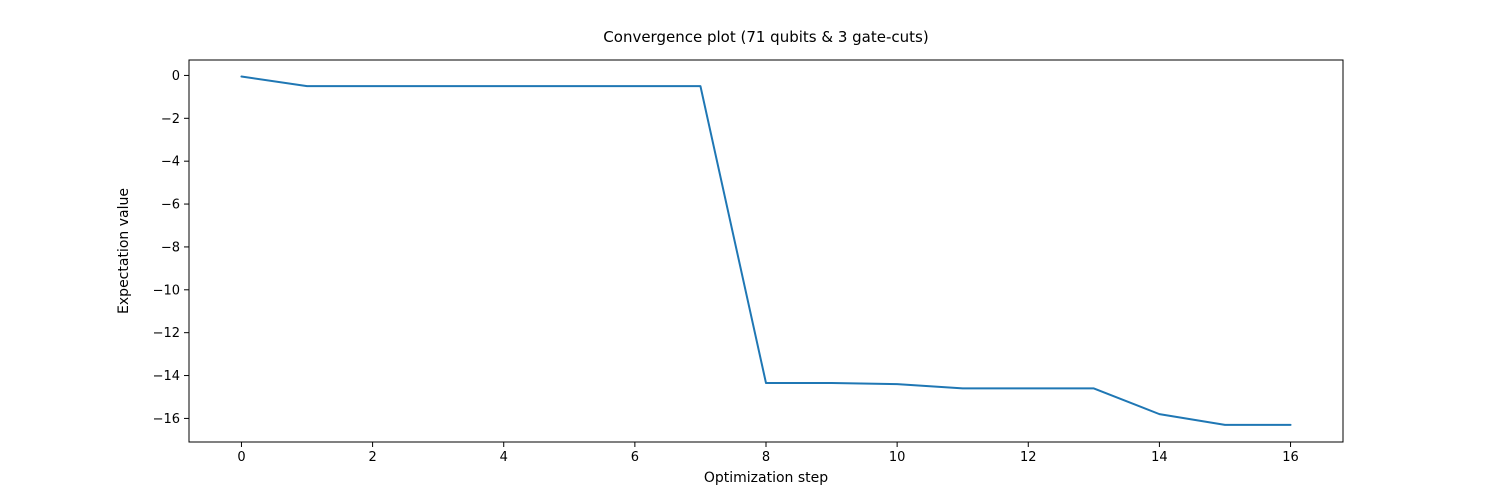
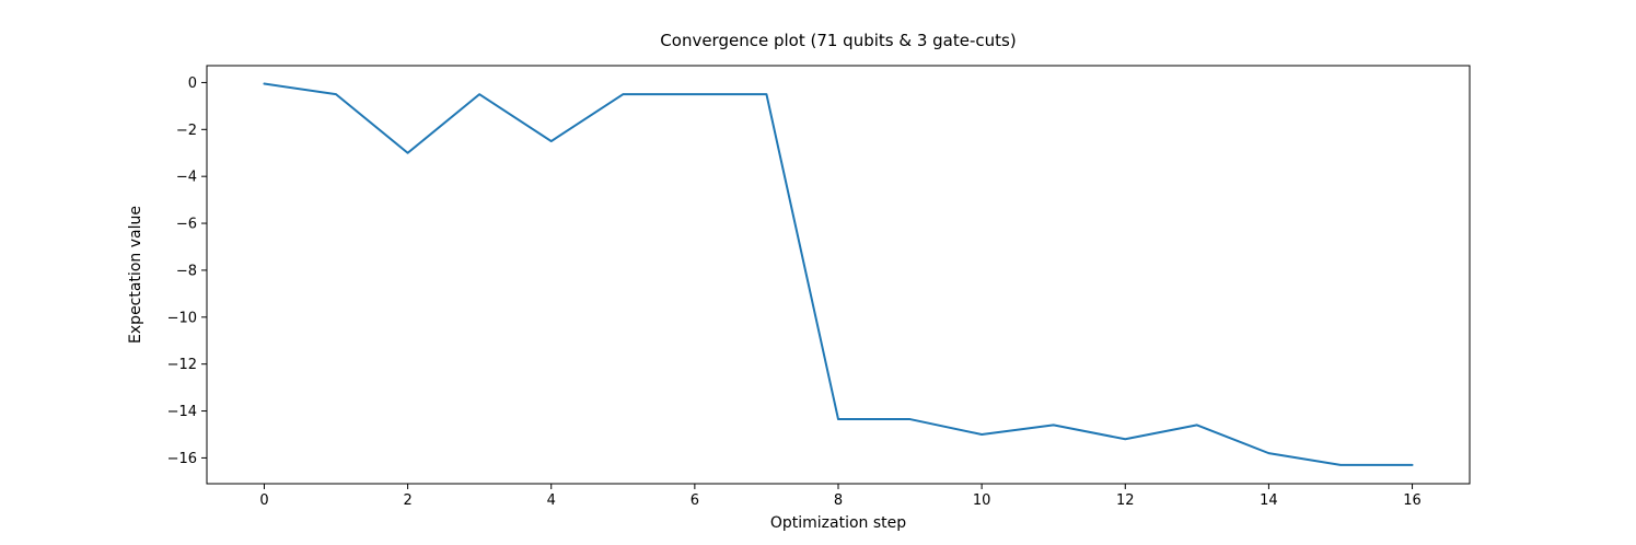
2: -0.5 -> -3.0
4: -0.5 -> -2.5
10: -14.4 -> -15.0
12: -14.6 -> -15.2
